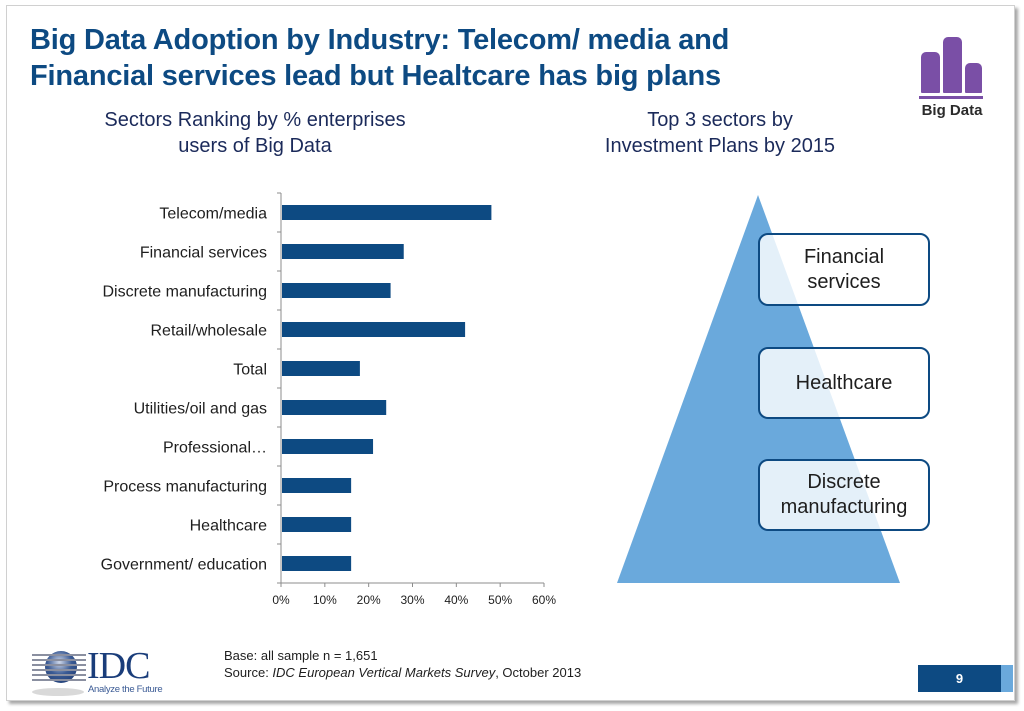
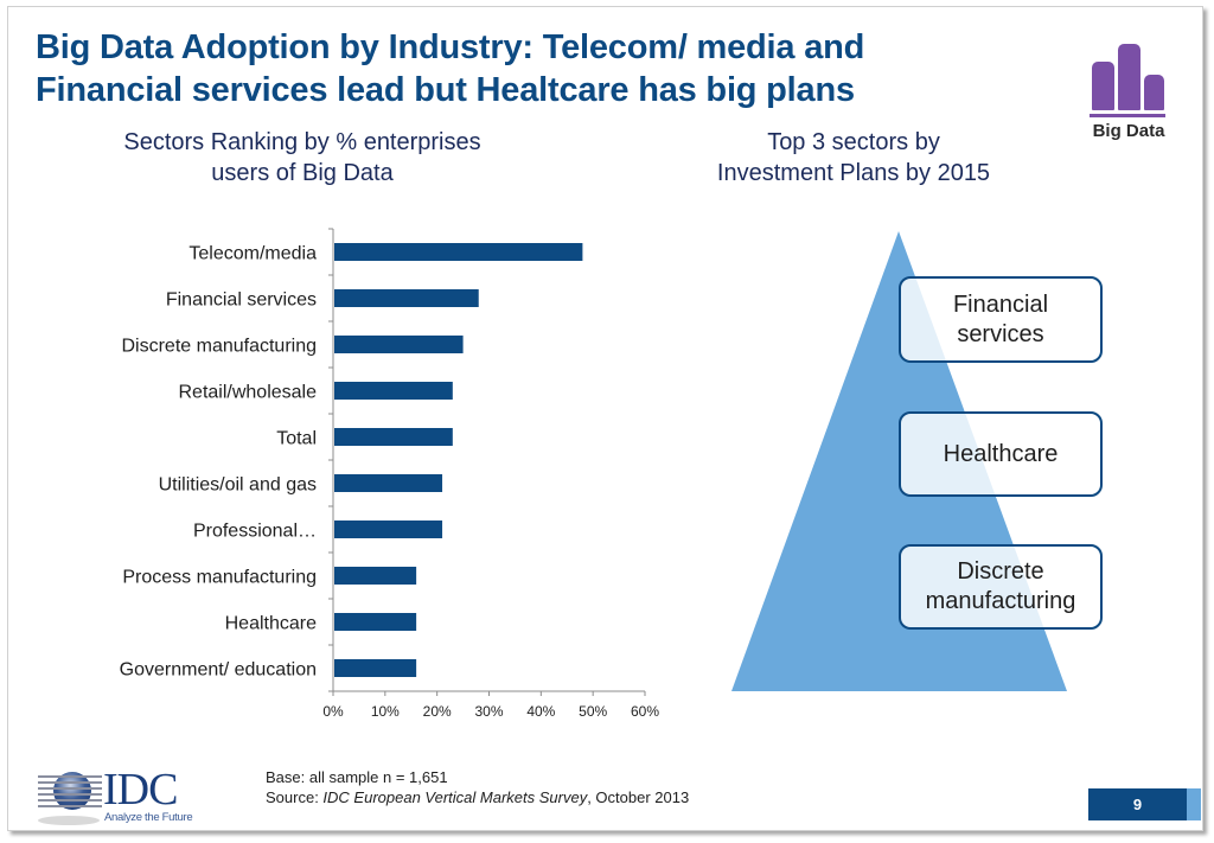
Retail/wholesale: 42% -> 23%
Total: 18% -> 23%
Utilities/oil and gas: 24% -> 21%
